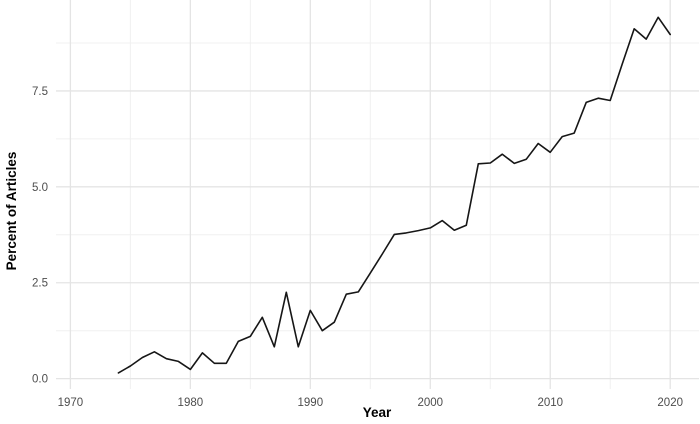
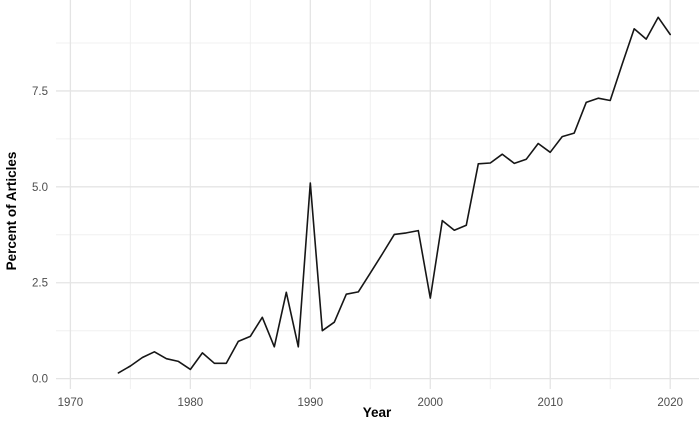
1990: 1.8 -> 5.1
2000: 3.9 -> 2.1
